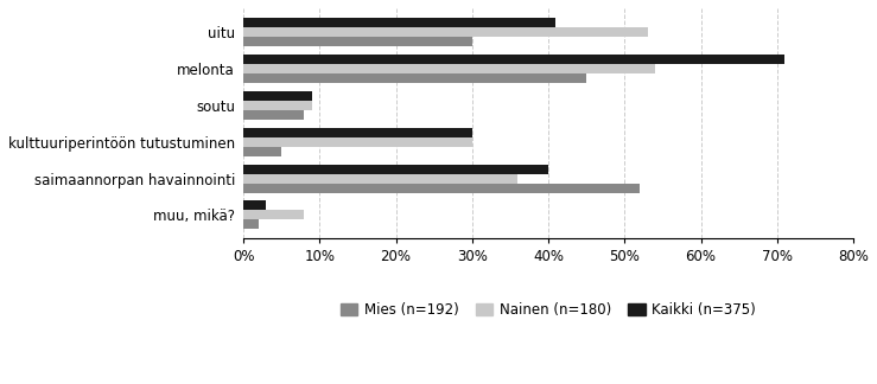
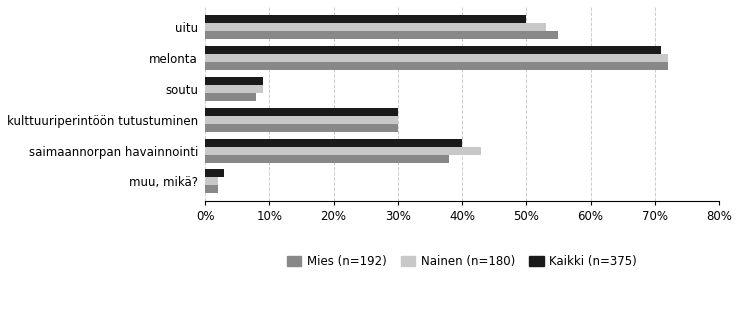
Kaikki (n=375)/uitu: 41% -> 50%
Mies (n=192)/uitu: 30% -> 55%
Nainen (n=180)/melonta: 54% -> 72%
Mies (n=192)/melonta: 45% -> 72%
Mies (n=192)/kulttuuriperintöön tutustuminen: 5% -> 30%
Nainen (n=180)/saimaannorpan havainnointi: 36% -> 43%
Mies (n=192)/saimaannorpan havainnointi: 52% -> 38%
Nainen (n=180)/muu, mikä?: 8% -> 2%
